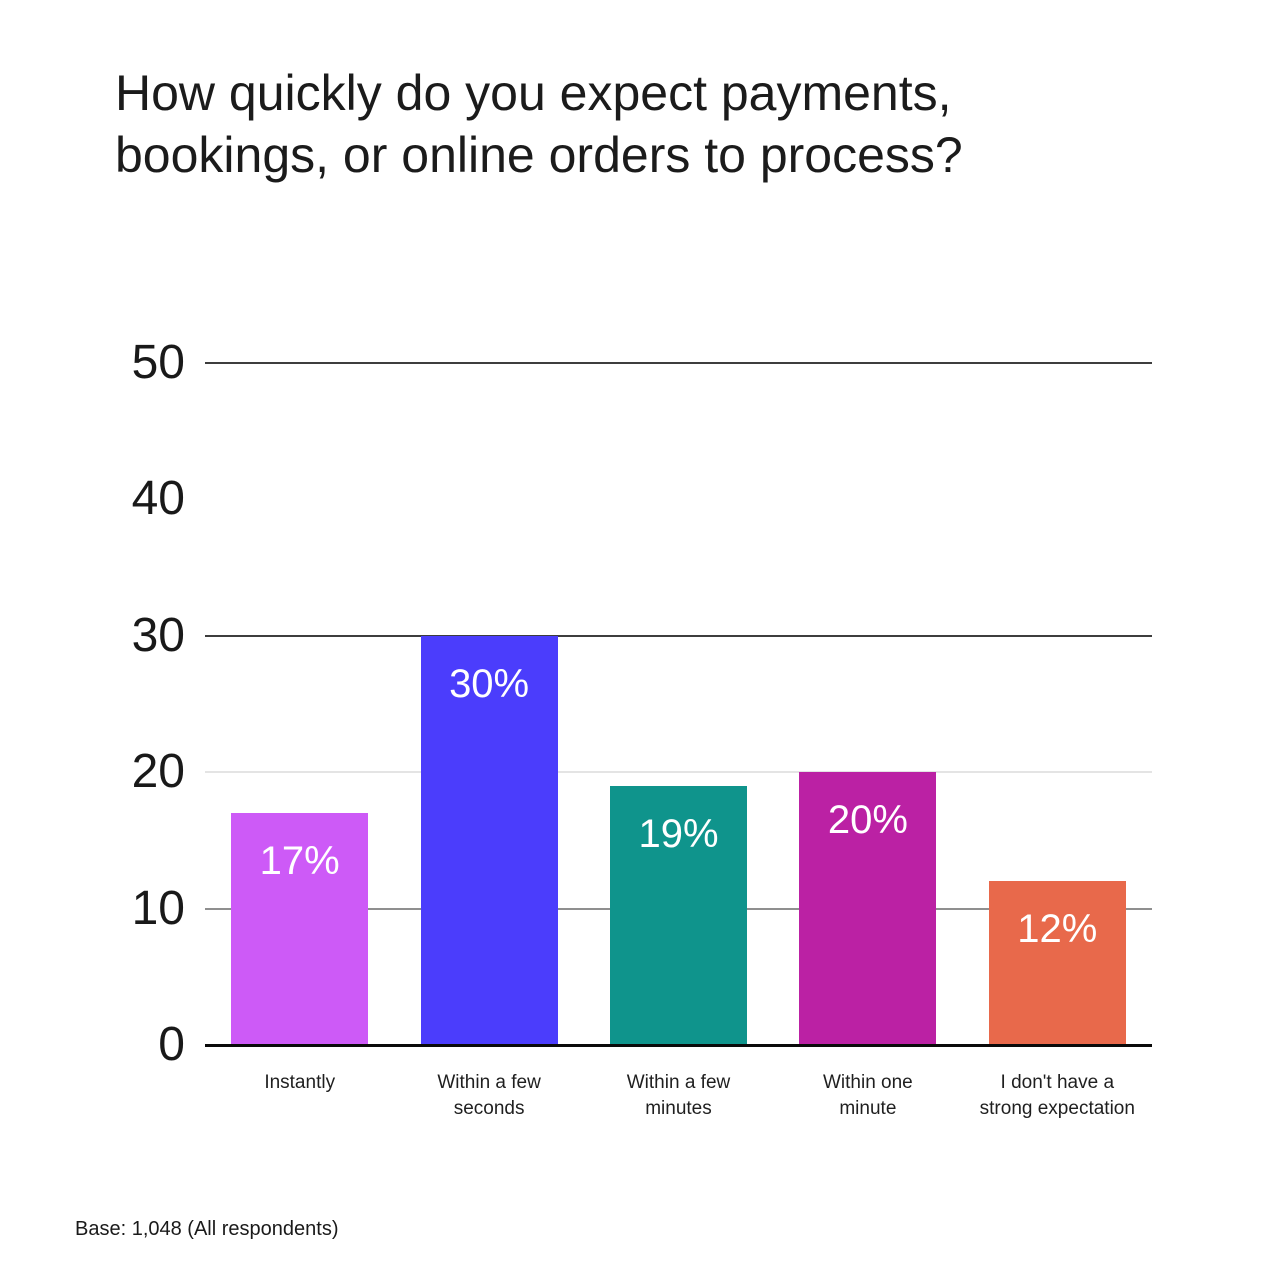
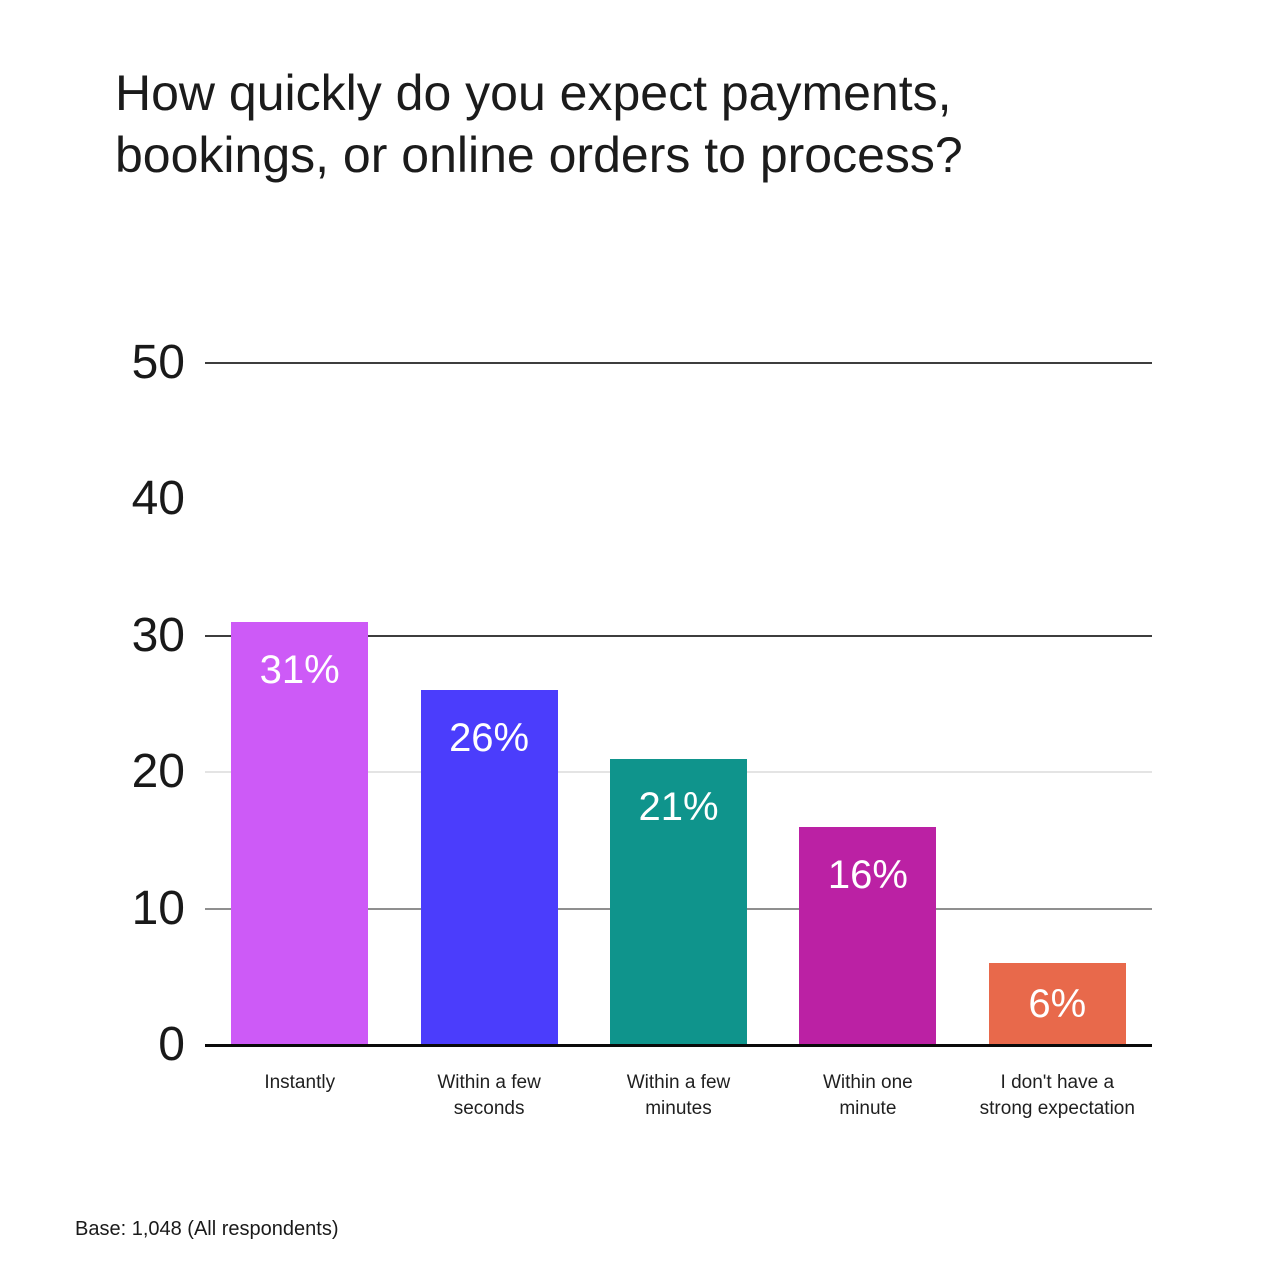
Instantly: 17% -> 31%
Within a few seconds: 30% -> 26%
Within a few minutes: 19% -> 21%
Within one minute: 20% -> 16%
I don't have a strong expectation: 12% -> 6%
